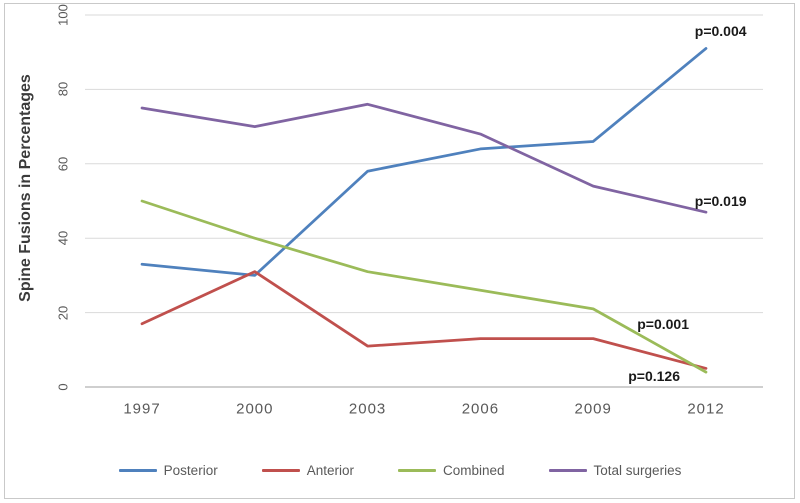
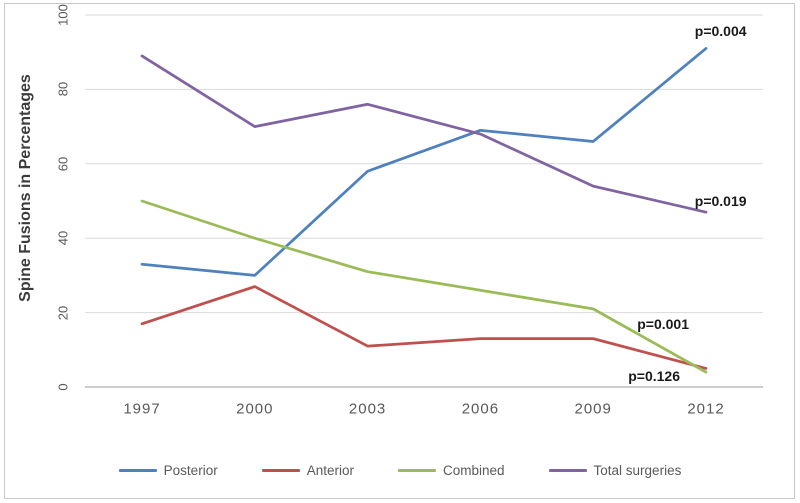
Total surgeries/1997: 75 -> 89
Anterior/2000: 31 -> 27
Posterior/2006: 64 -> 69
